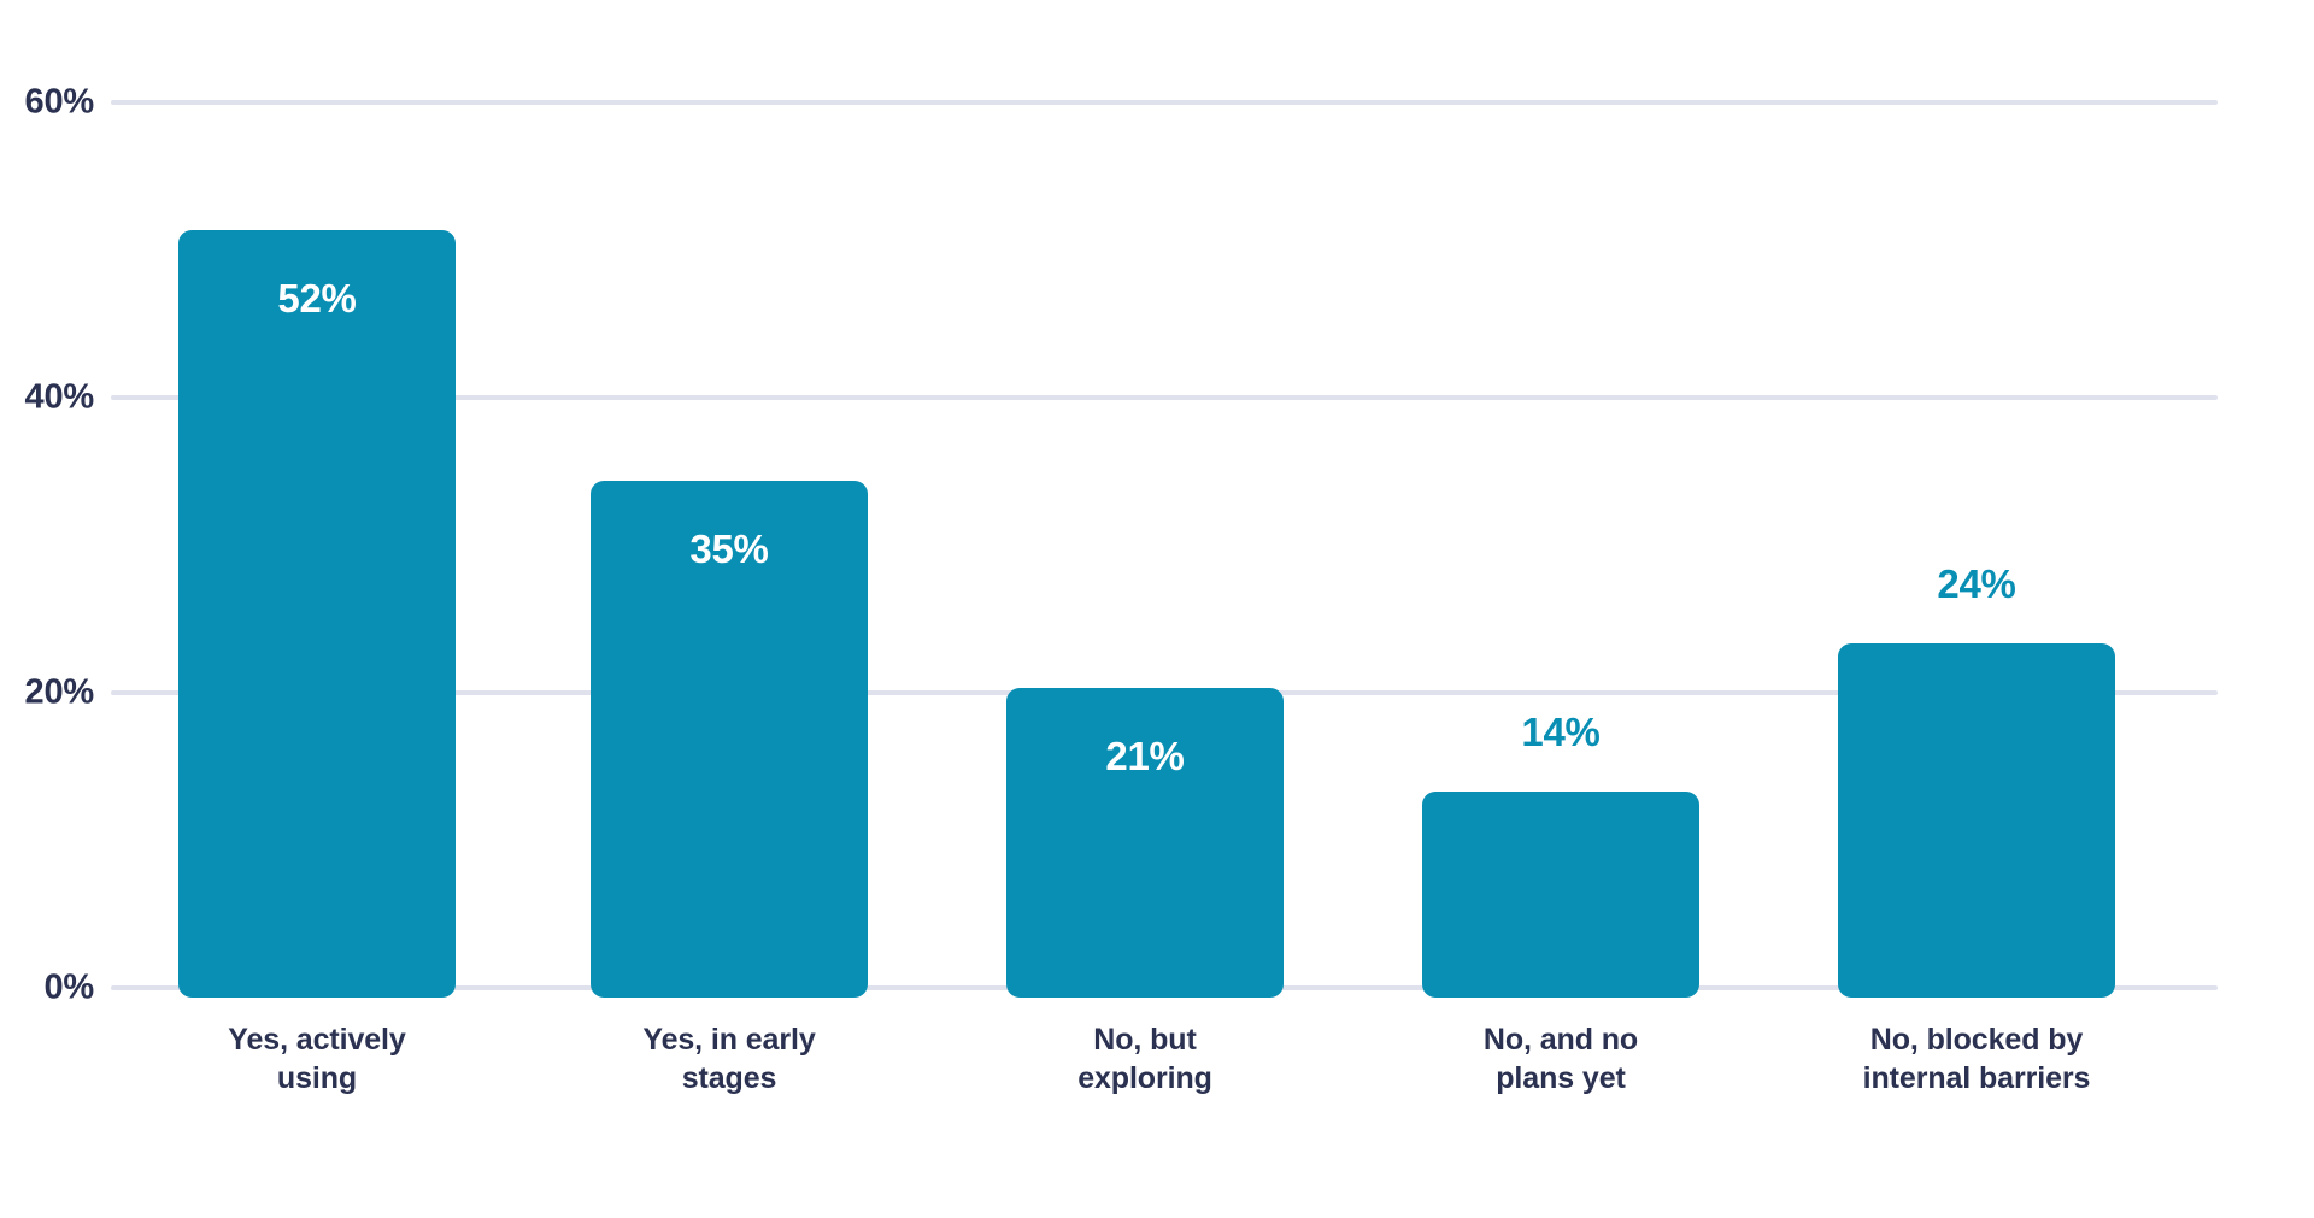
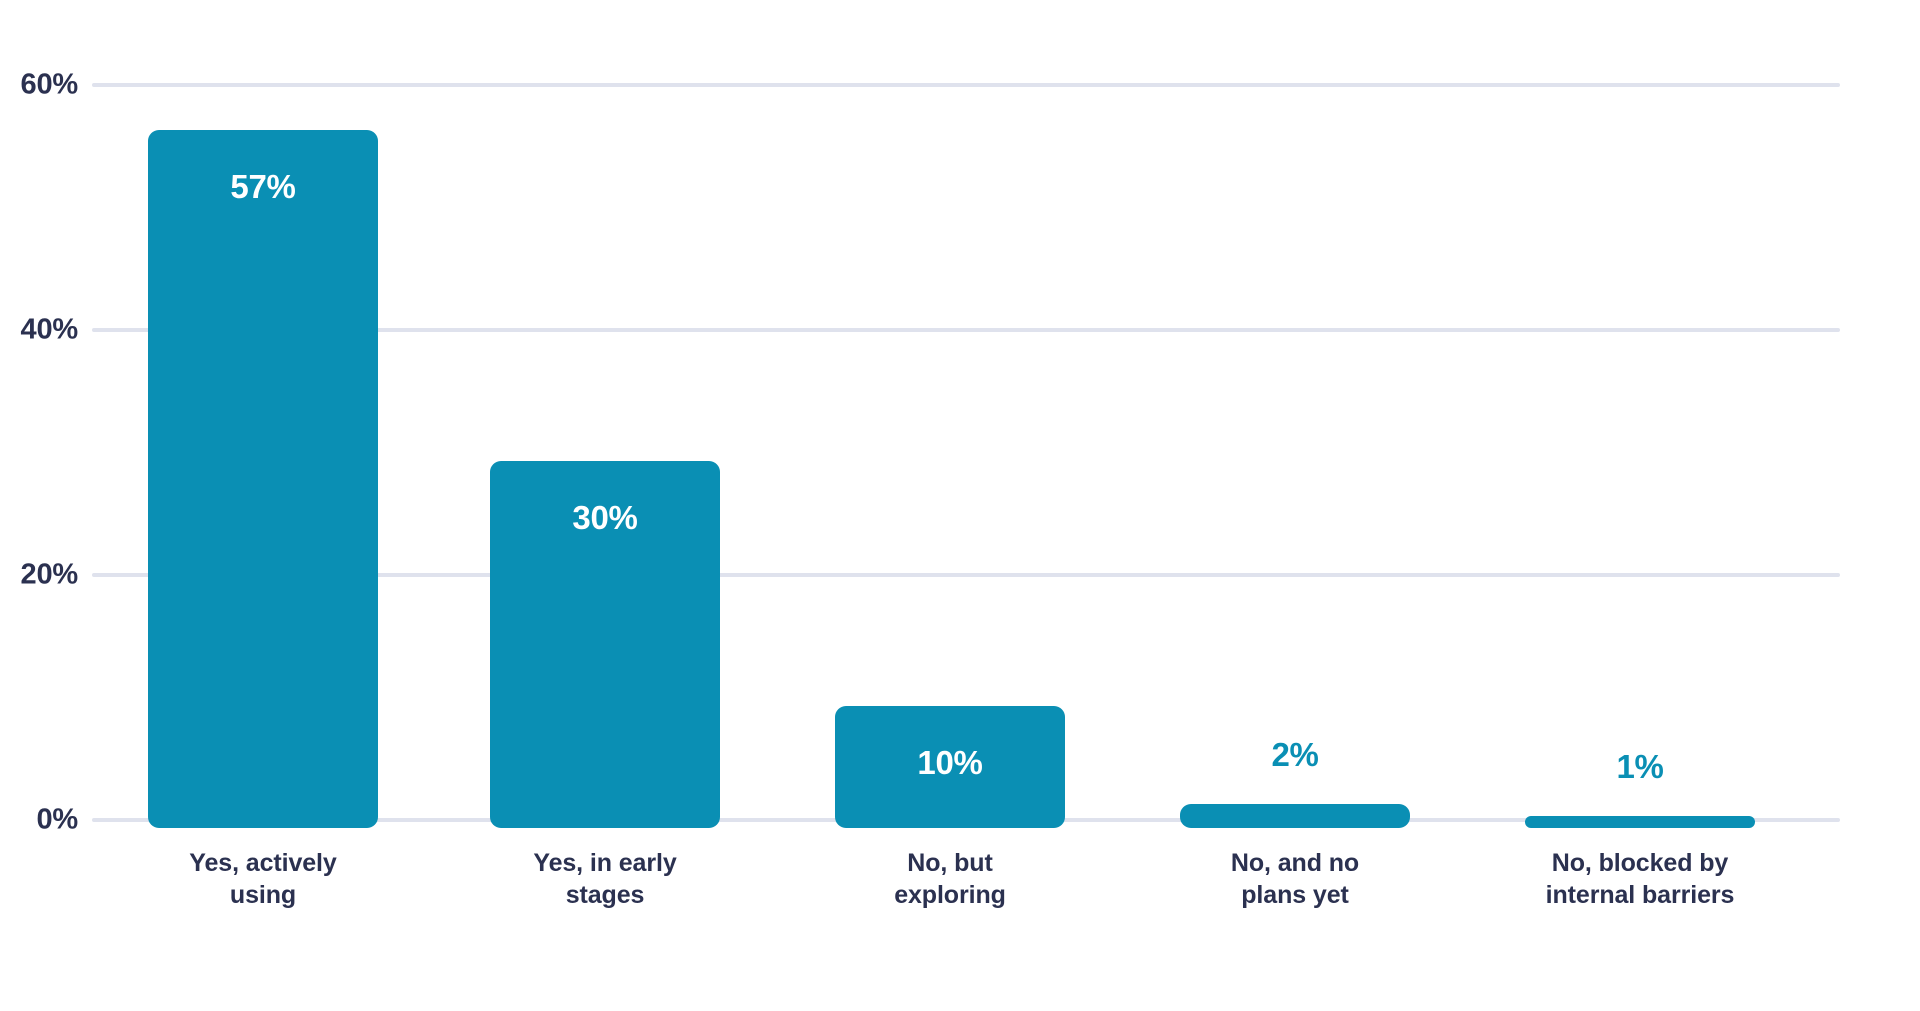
Yes, actively using: 52% -> 57%
Yes, in early stages: 35% -> 30%
No, but exploring: 21% -> 10%
No, and no plans yet: 14% -> 2%
No, blocked by internal barriers: 24% -> 1%
